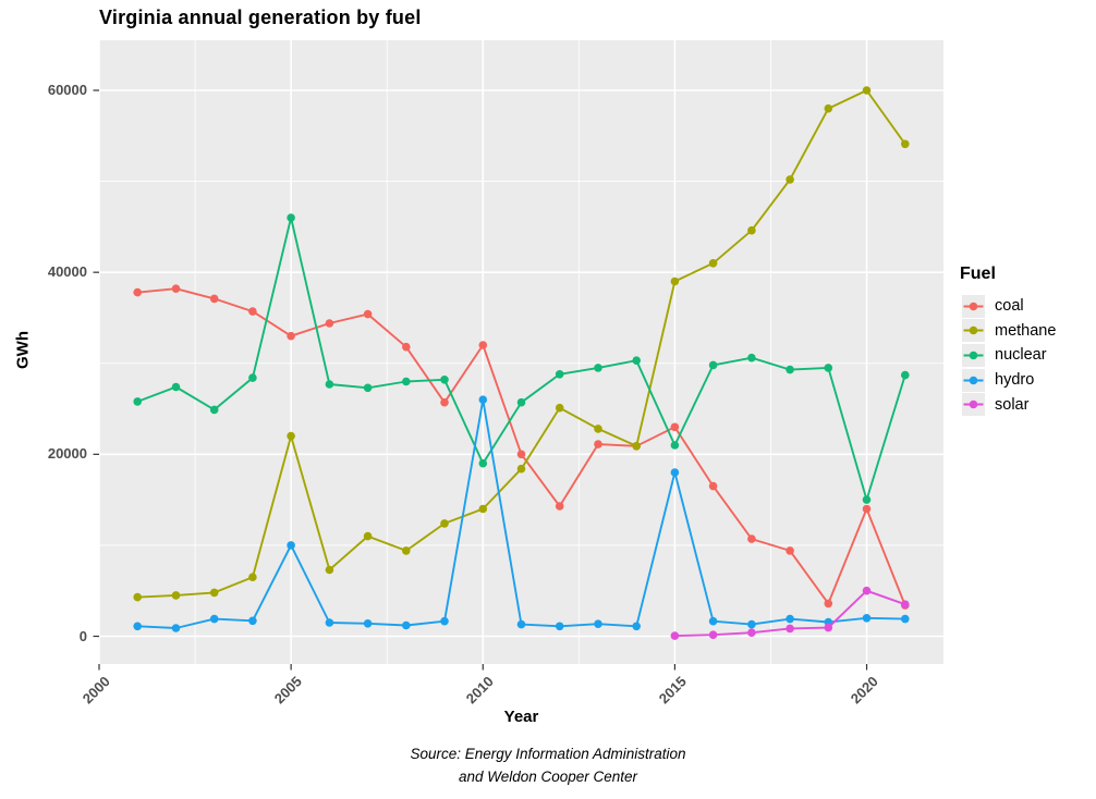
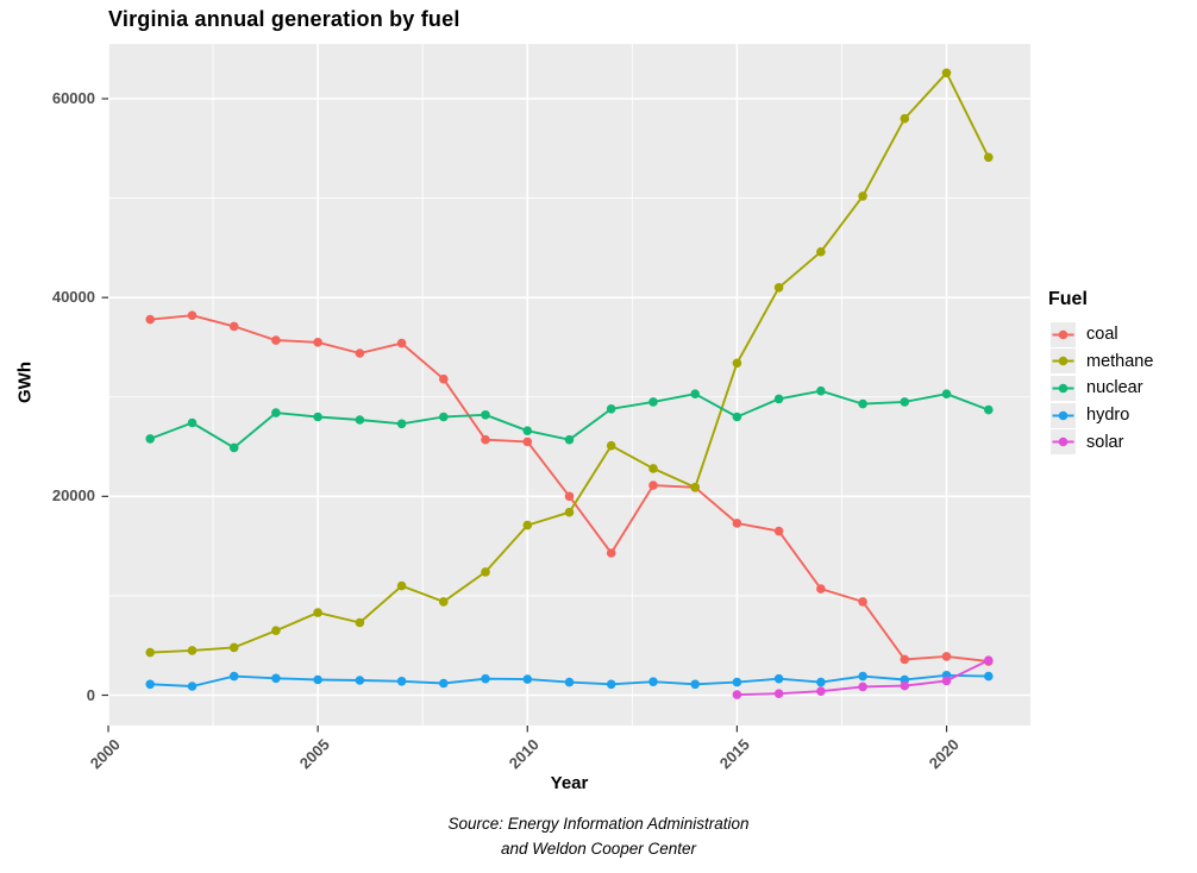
coal/2005: 33000 -> 36000
methane/2005: 22000 -> 8000
nuclear/2005: 46000 -> 28000
hydro/2005: 10000 -> 2000
coal/2010: 32000 -> 26000
methane/2010: 14000 -> 17000
nuclear/2010: 19000 -> 27000
hydro/2010: 26000 -> 2000
coal/2015: 23000 -> 17000
methane/2015: 39000 -> 33000
nuclear/2015: 21000 -> 28000
hydro/2015: 18000 -> 1000
coal/2020: 14000 -> 4000
methane/2020: 60000 -> 63000
nuclear/2020: 15000 -> 30000
solar/2020: 5000 -> 1000
